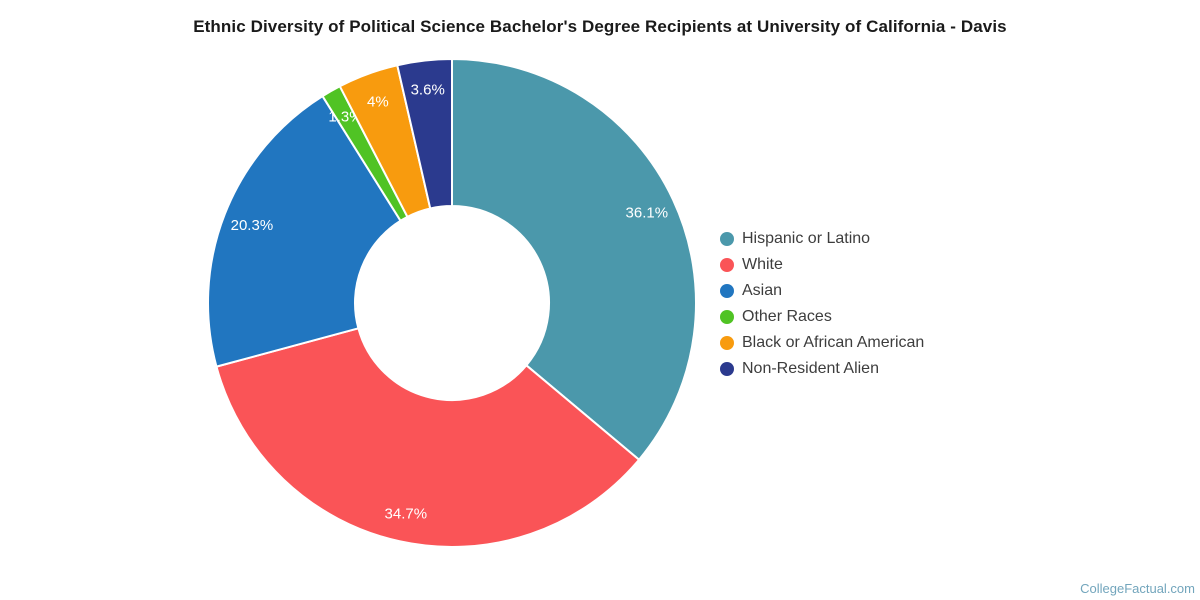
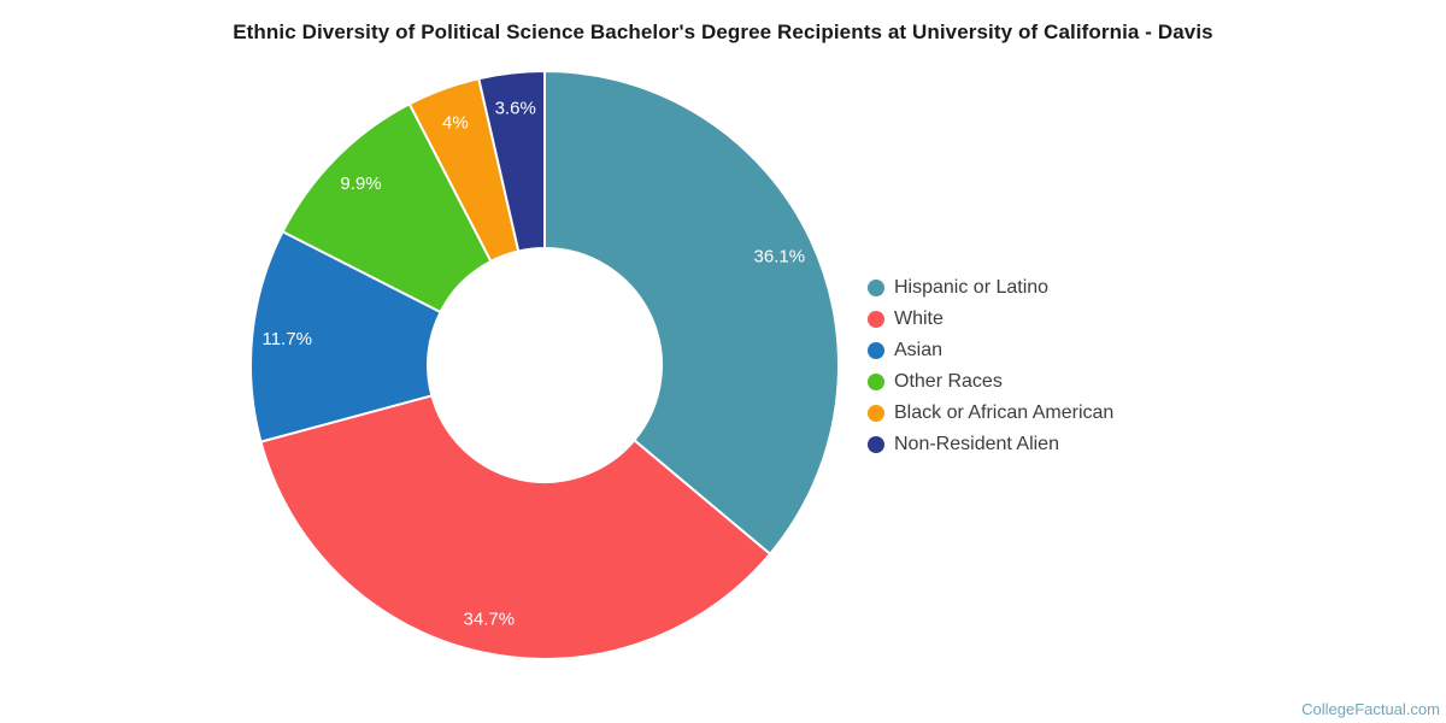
Asian: 20.3% -> 11.7%
Other Races: 1.3% -> 9.9%
